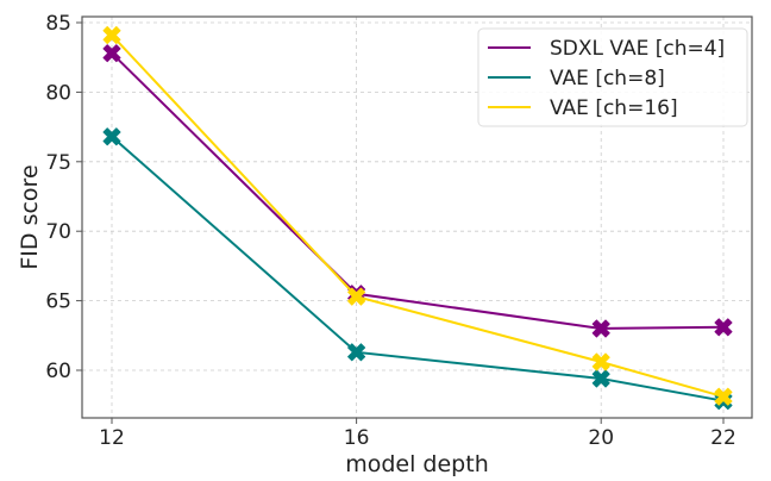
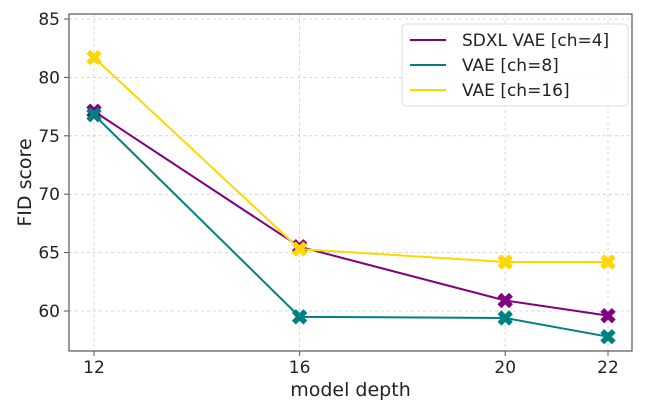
SDXL VAE [ch=4]/12: 82.8 -> 77.1
VAE [ch=16]/12: 84.1 -> 81.7
VAE [ch=8]/16: 61.3 -> 59.5
SDXL VAE [ch=4]/20: 63.0 -> 60.9
VAE [ch=16]/20: 60.6 -> 64.2
SDXL VAE [ch=4]/22: 63.1 -> 59.6
VAE [ch=16]/22: 58.1 -> 64.2
